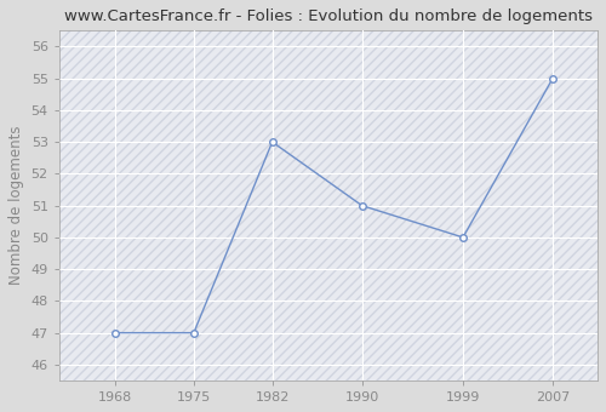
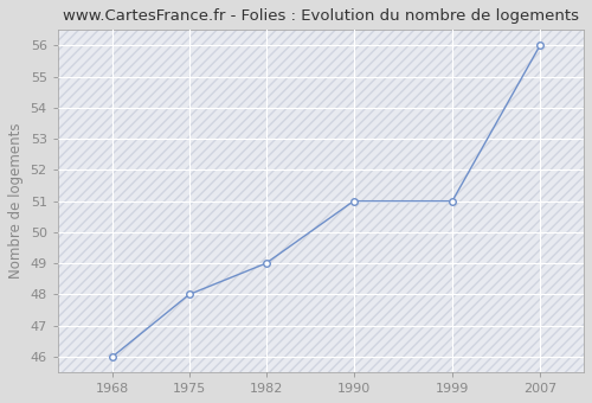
1968: 47 -> 46
1975: 47 -> 48
1982: 53 -> 49
1999: 50 -> 51
2007: 55 -> 56
